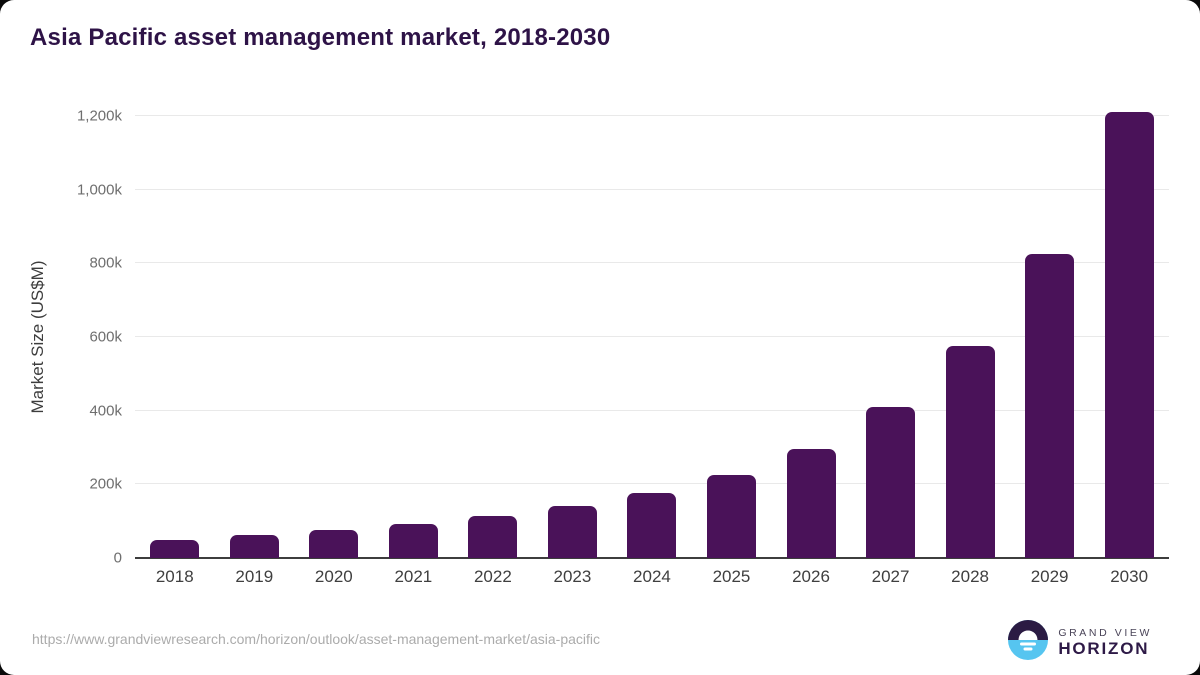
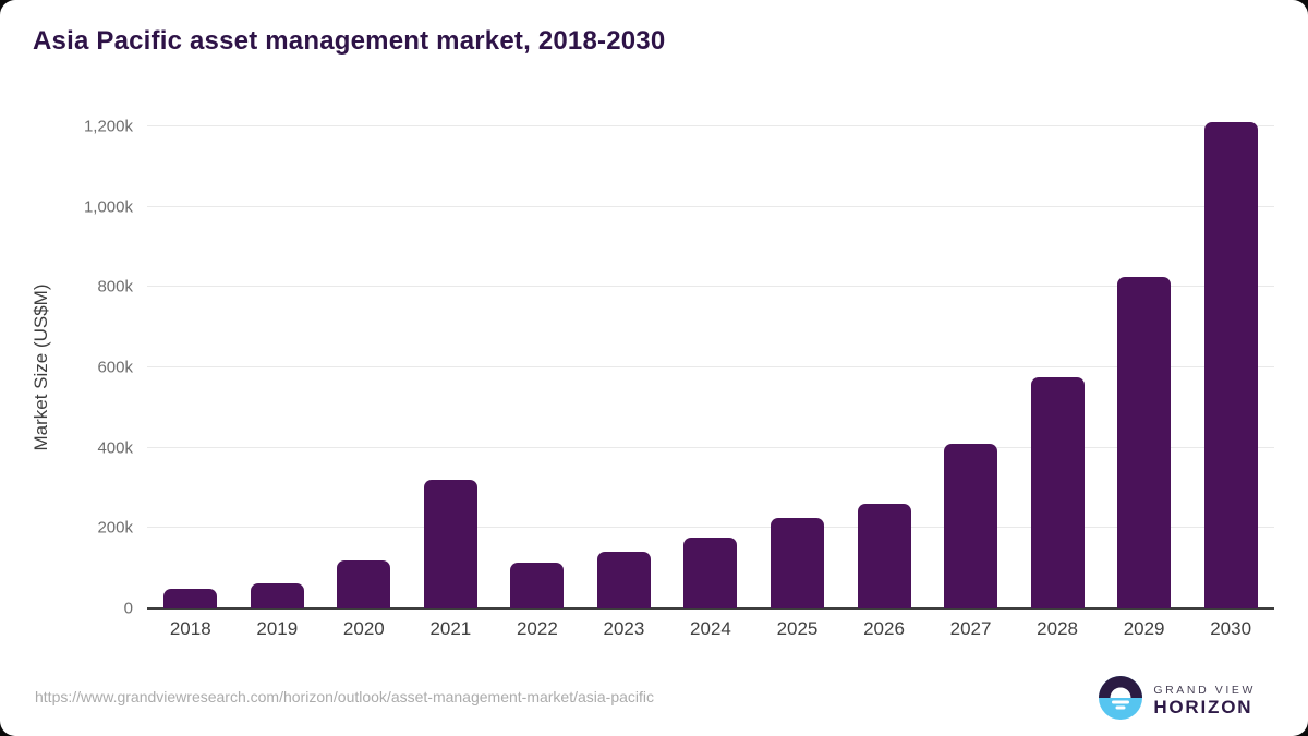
2020: 80k -> 120k
2021: 90k -> 320k
2026: 300k -> 260k
